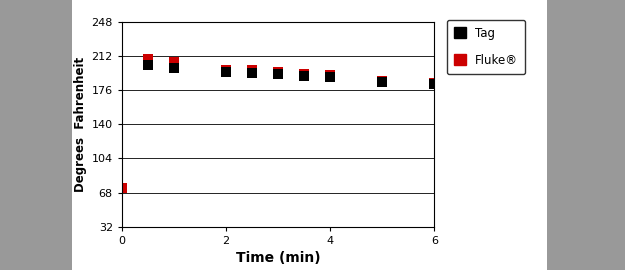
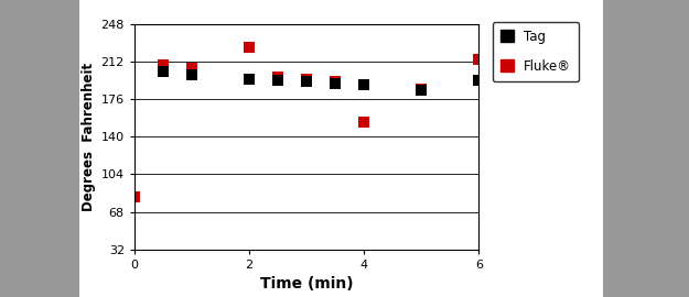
Fluke®/0: 73 -> 82
Fluke®/2: 197 -> 226
Fluke®/4: 192 -> 154
Tag/6: 182 -> 194
Fluke®/6: 183 -> 214
